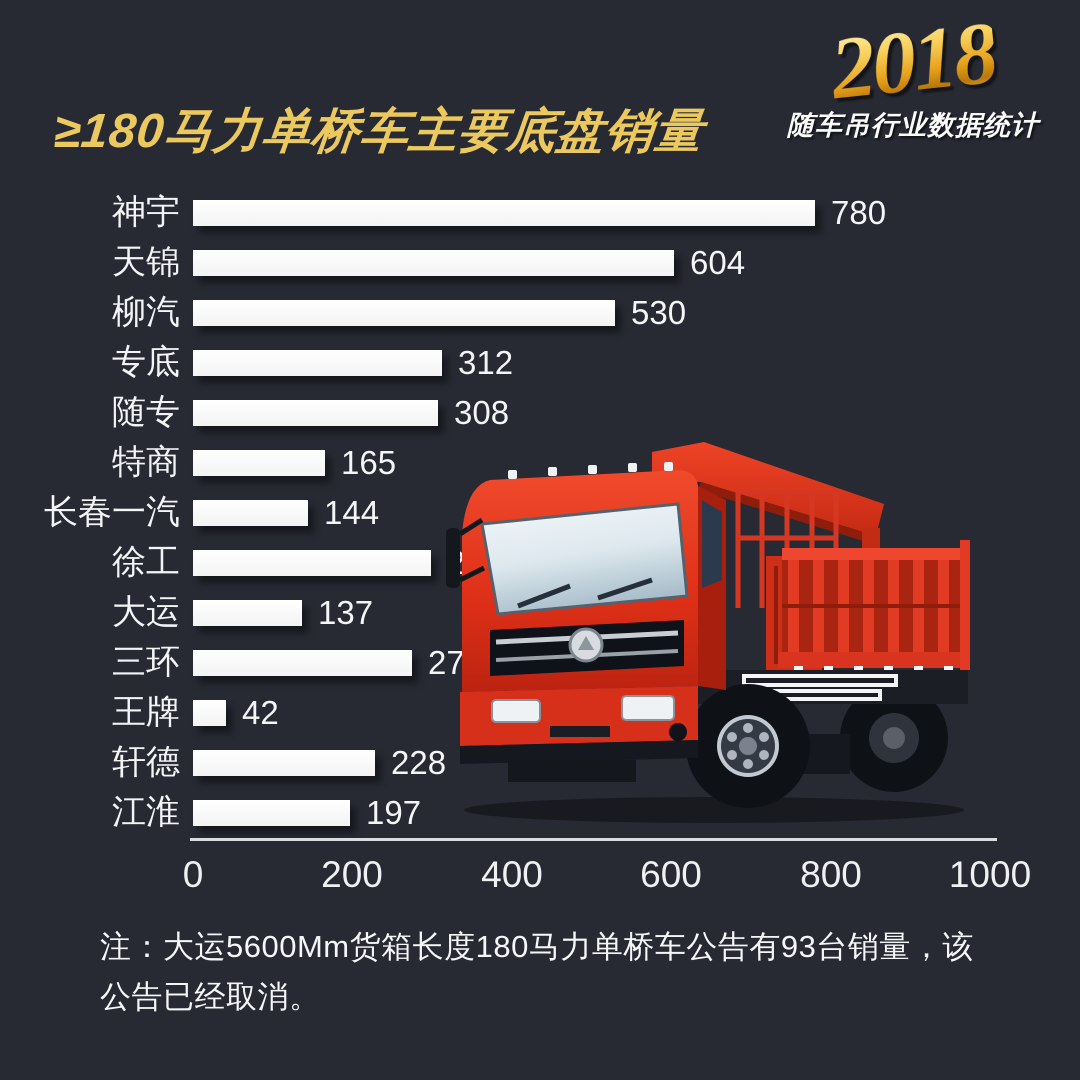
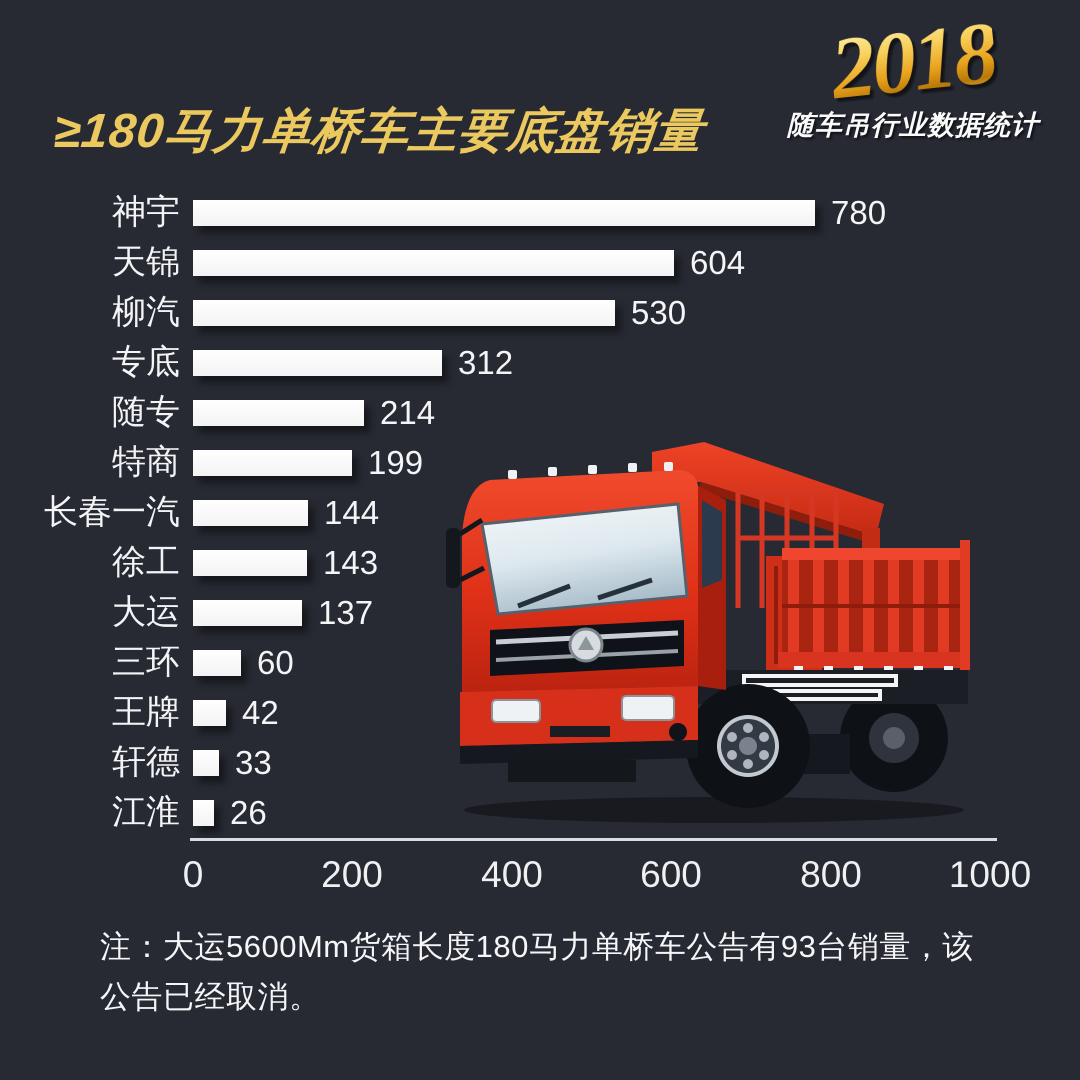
随专: 308 -> 214
特商: 165 -> 199
徐工: 299 -> 143
三环: 275 -> 60
轩德: 228 -> 33
江淮: 197 -> 26
